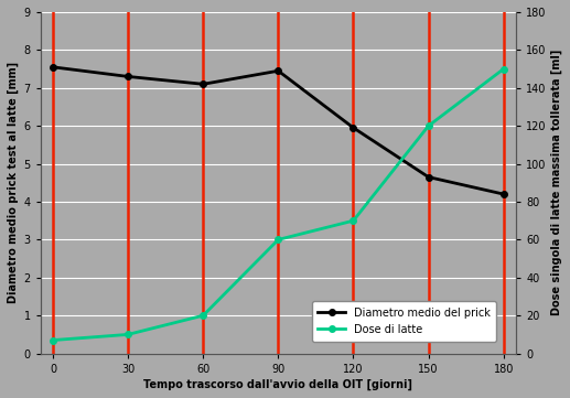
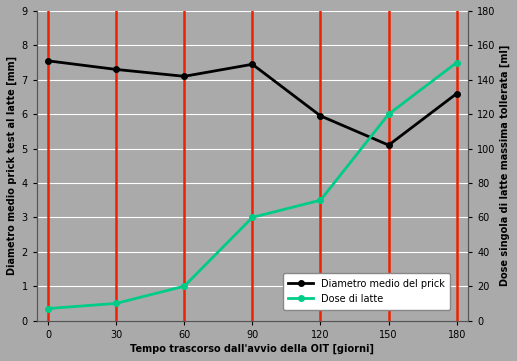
Diametro medio del prick/150: 4.65 -> 5.10
Diametro medio del prick/180: 4.20 -> 6.60
